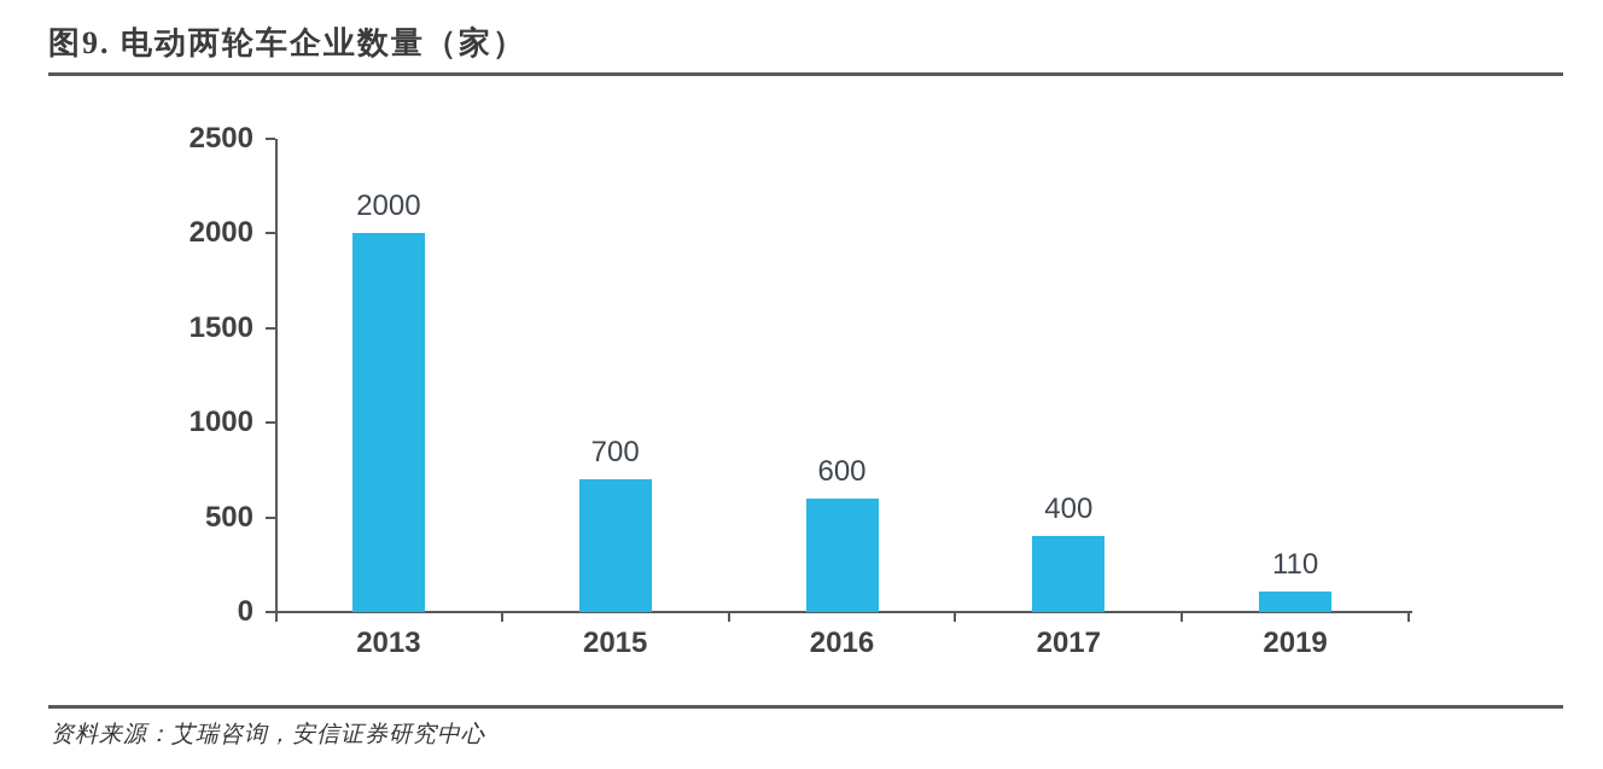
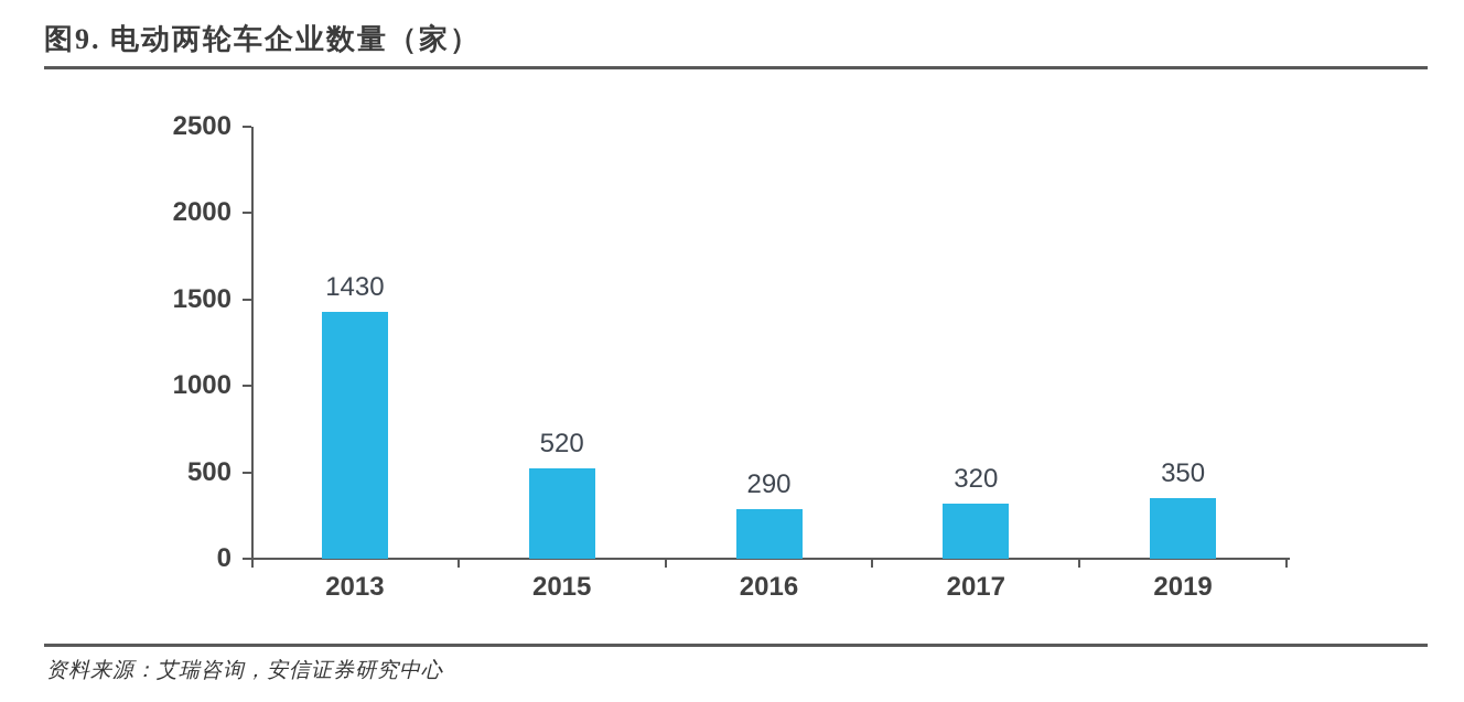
2013: 2000 -> 1430
2015: 700 -> 520
2016: 600 -> 290
2017: 400 -> 320
2019: 110 -> 350
